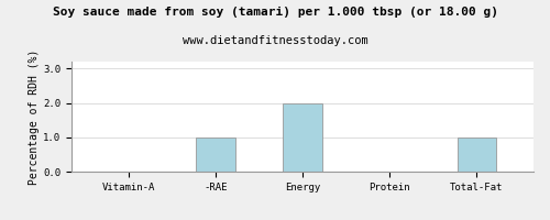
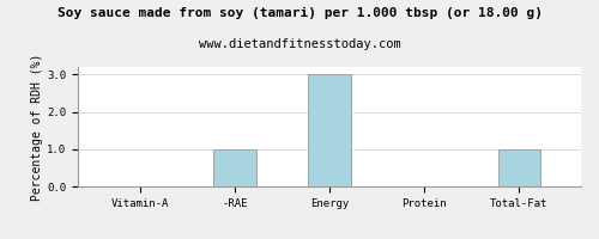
Energy: 2 -> 3
